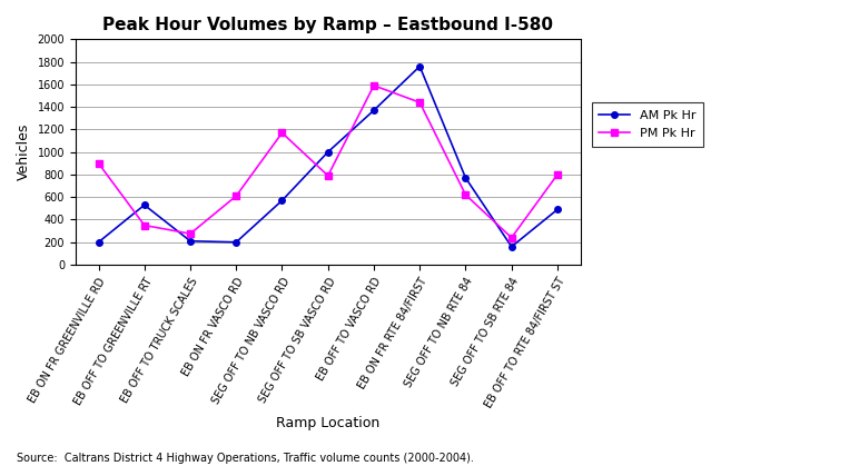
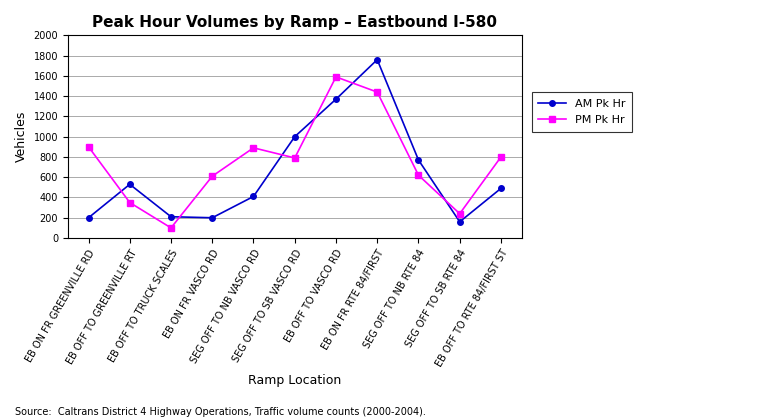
PM Pk Hr/EB OFF TO TRUCK SCALES: 280 -> 100
AM Pk Hr/SEG OFF TO NB VASCO RD: 570 -> 410
PM Pk Hr/SEG OFF TO NB VASCO RD: 1170 -> 890
